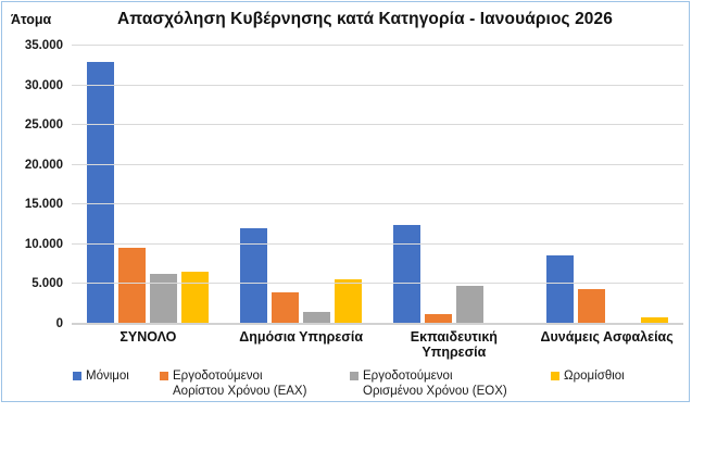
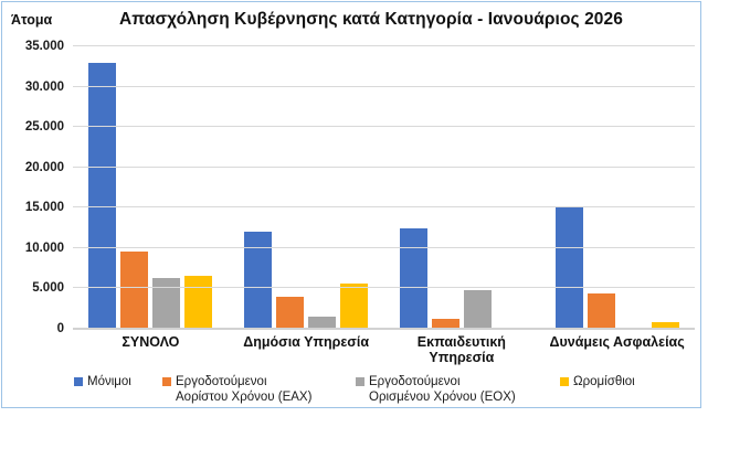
Μόνιμοι/Δυνάμεις Ασφαλείας: 9000 -> 15000
